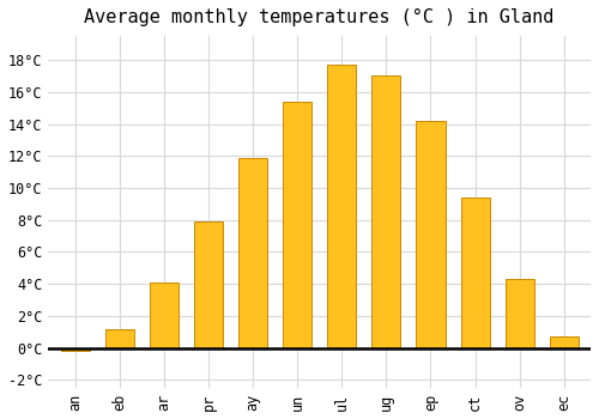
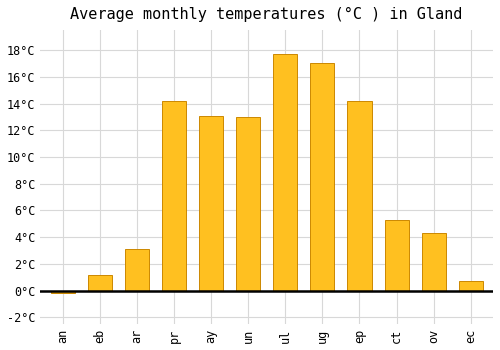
ar: 4.1°C -> 3.1°C
pr: 7.9°C -> 14.2°C
ay: 11.9°C -> 13.1°C
un: 15.4°C -> 13.0°C
ct: 9.4°C -> 5.3°C
